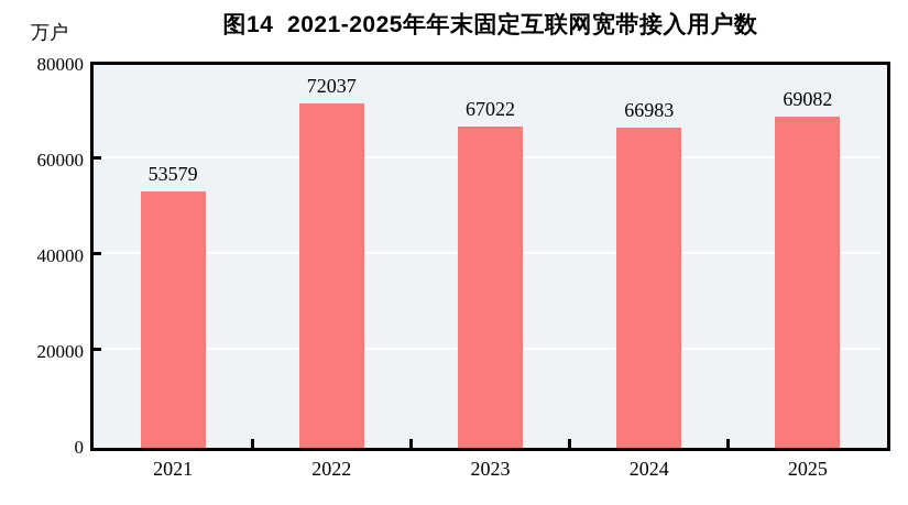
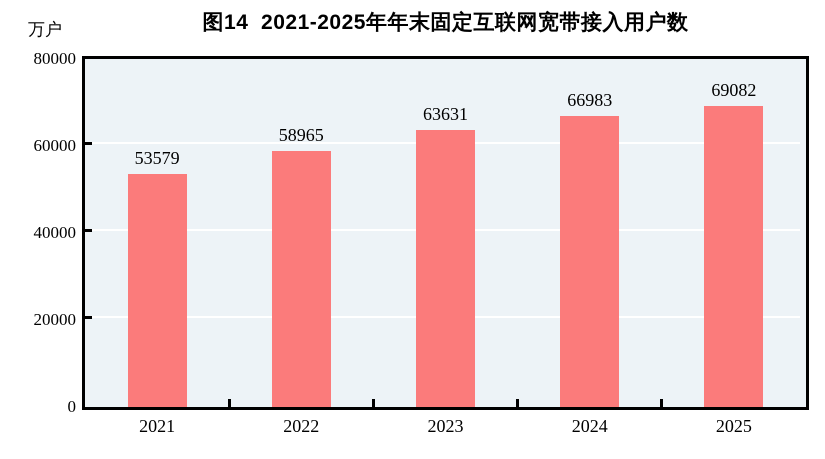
2022: 72037 -> 58965
2023: 67022 -> 63631
